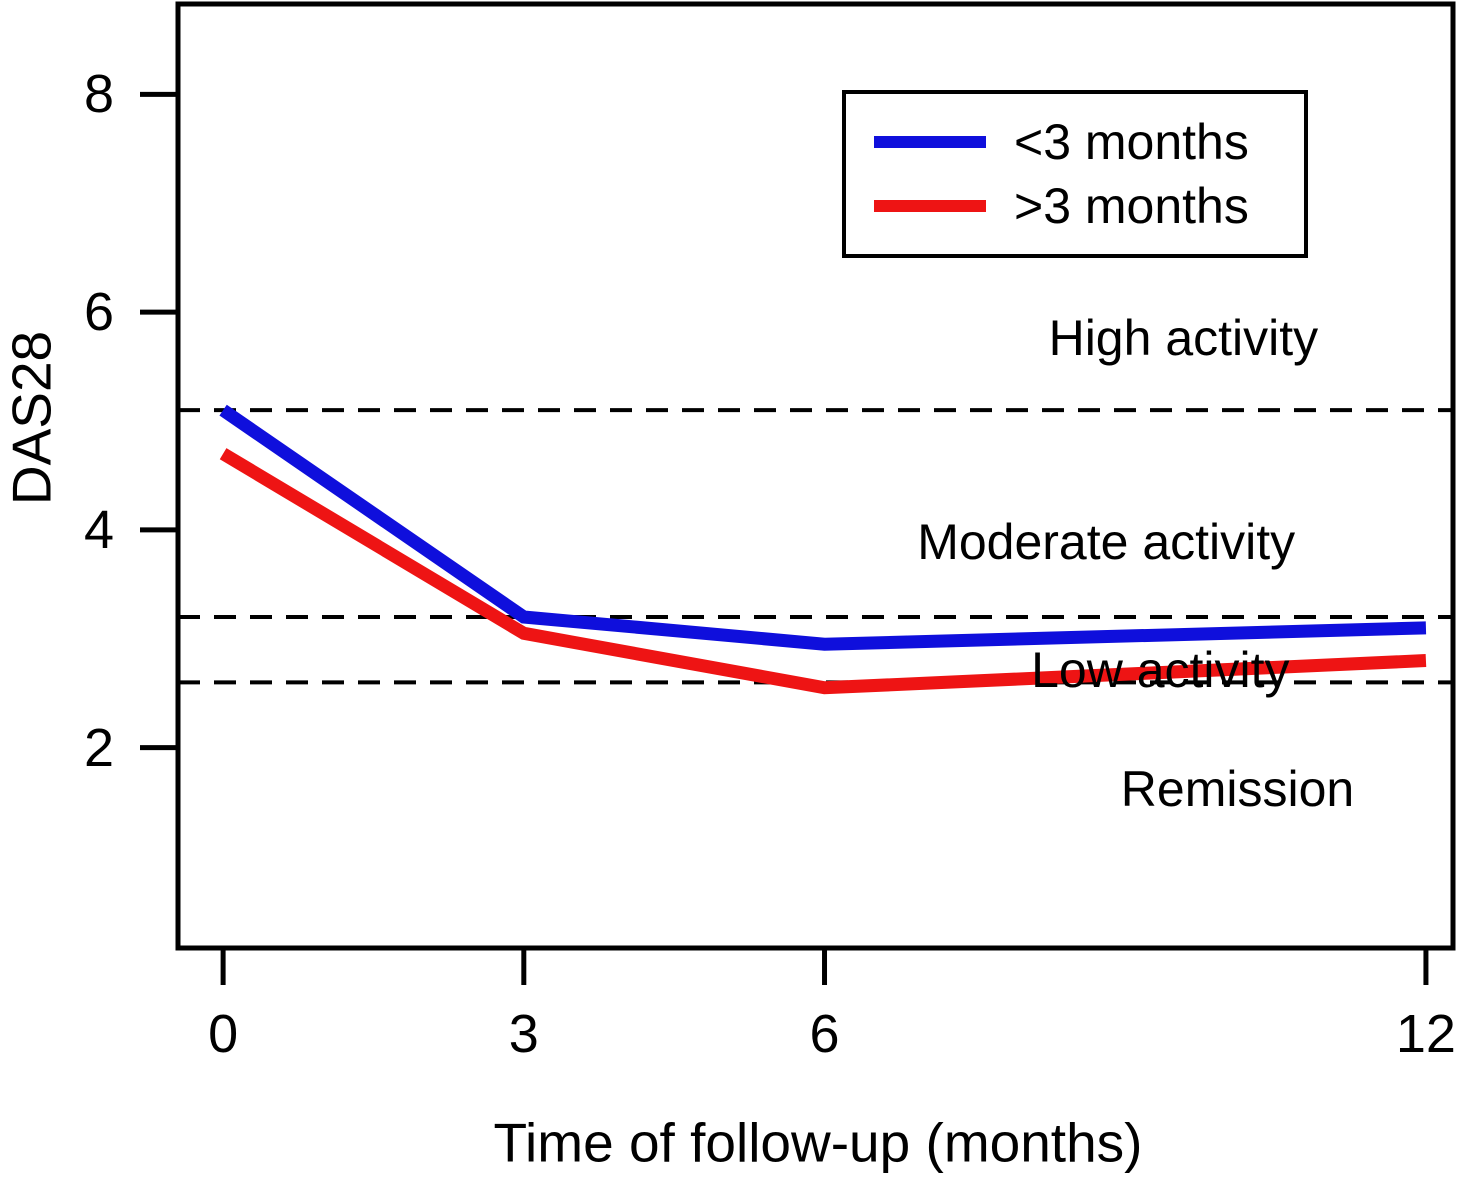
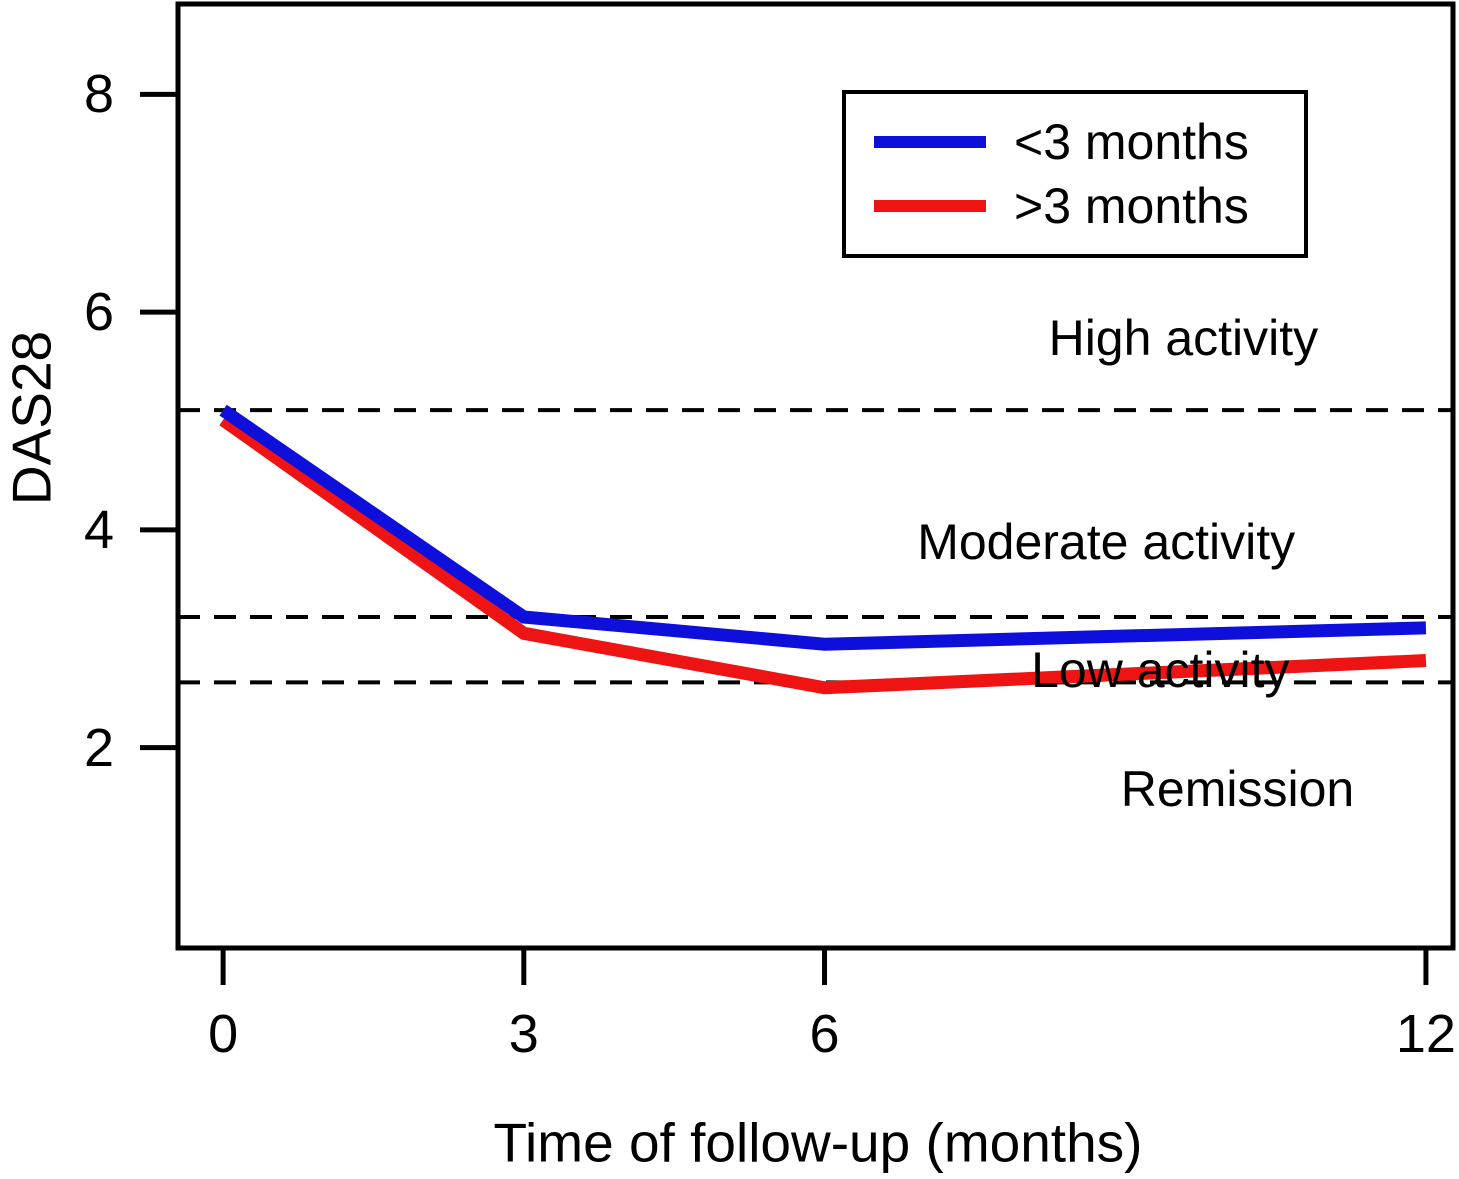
>3 months/0: 4.70 -> 5.01
